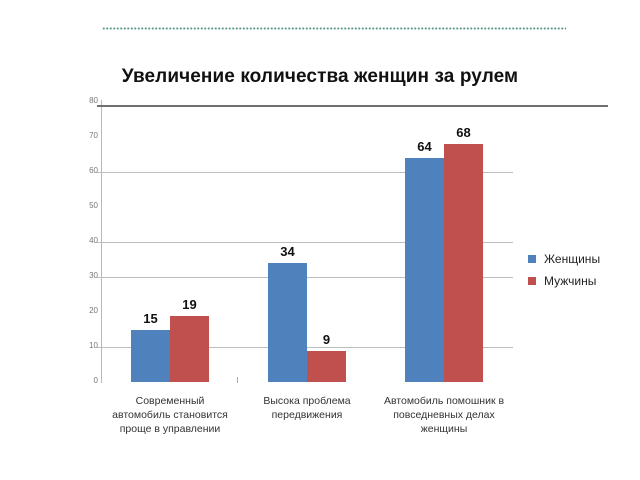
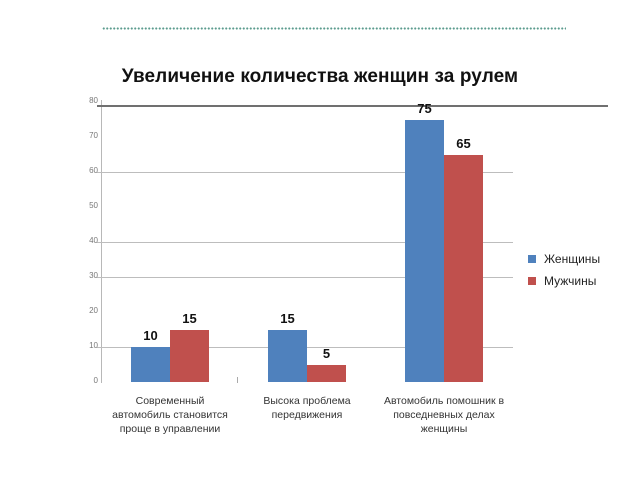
Женщины/Современный автомобиль становится проще в управлении: 15 -> 10
Мужчины/Современный автомобиль становится проще в управлении: 19 -> 15
Женщины/Высока проблема передвижения: 34 -> 15
Мужчины/Высока проблема передвижения: 9 -> 5
Женщины/Автомобиль помошник в повседневных делах женщины: 64 -> 75
Мужчины/Автомобиль помошник в повседневных делах женщины: 68 -> 65
